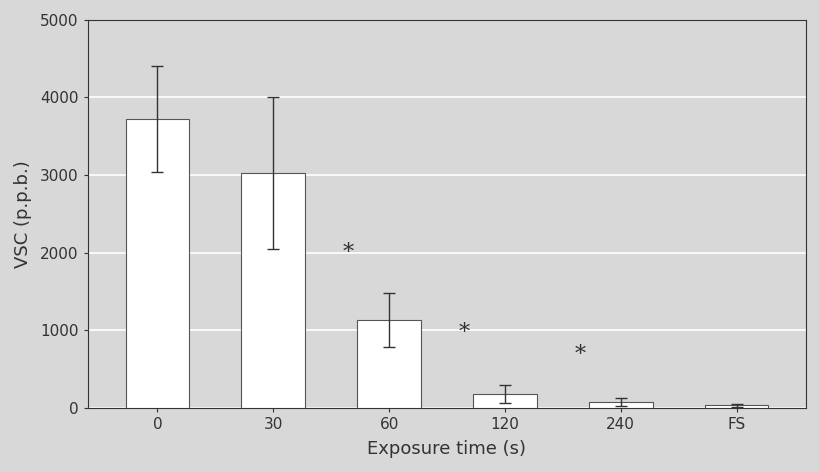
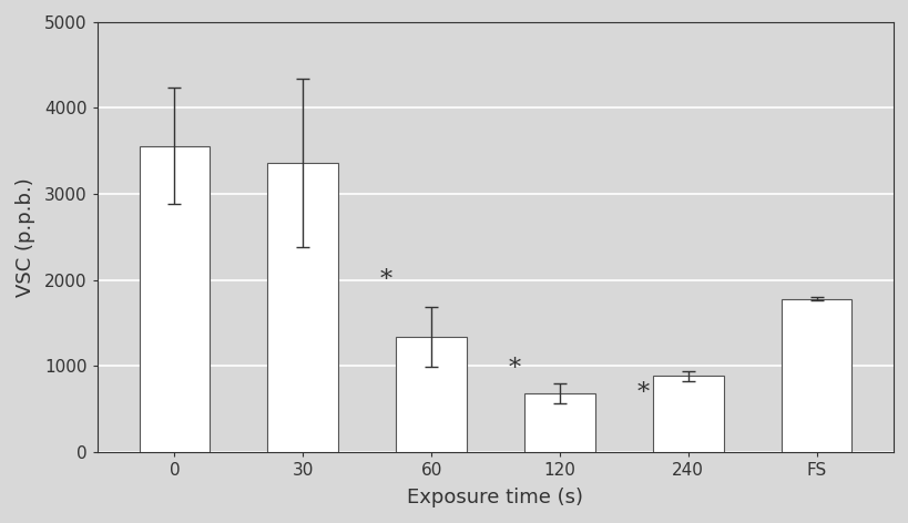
0: 3720 -> 3560
30: 3030 -> 3360
60: 1130 -> 1340
120: 180 -> 680
240: 80 -> 880
FS: 30 -> 1780
